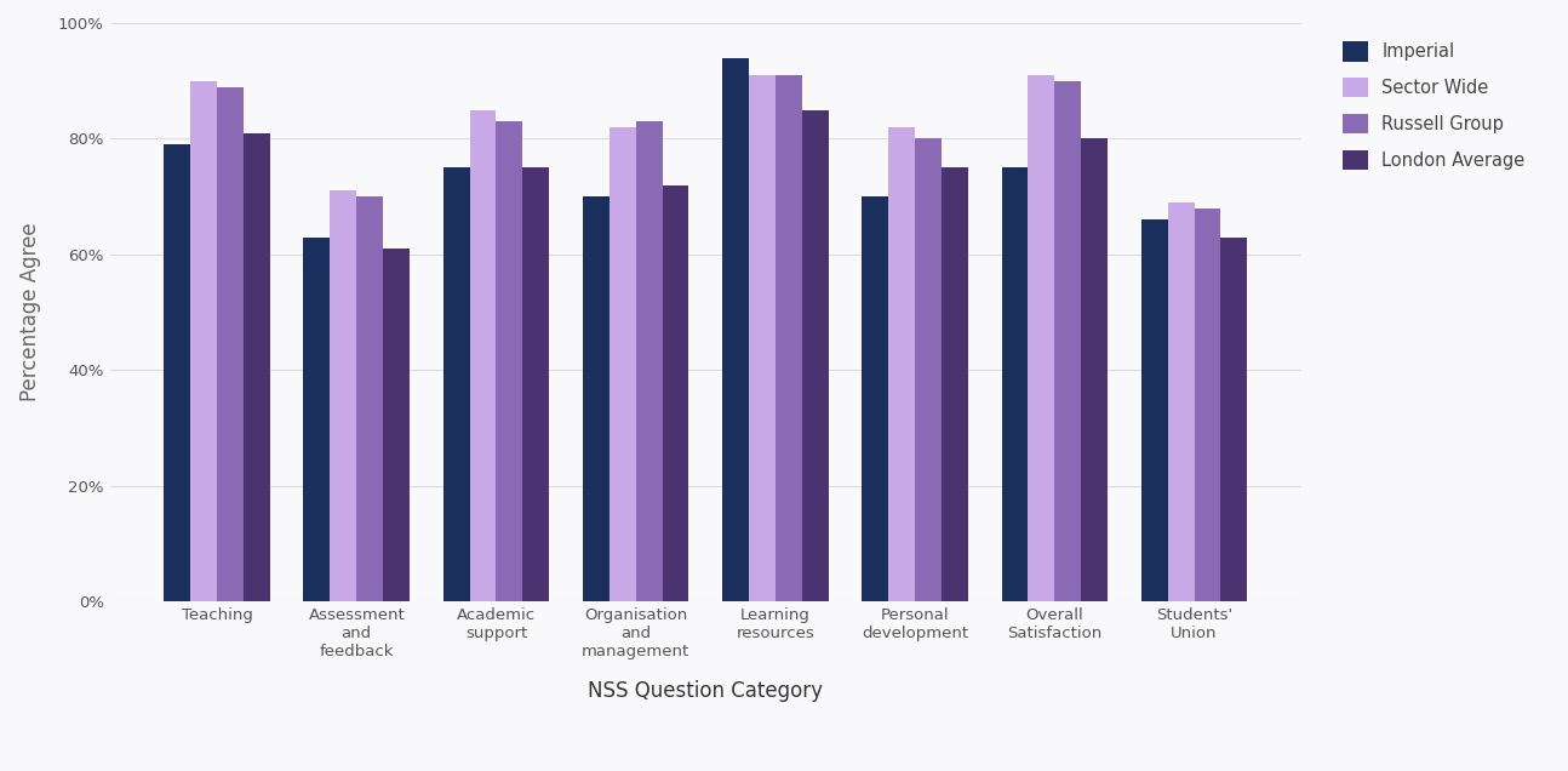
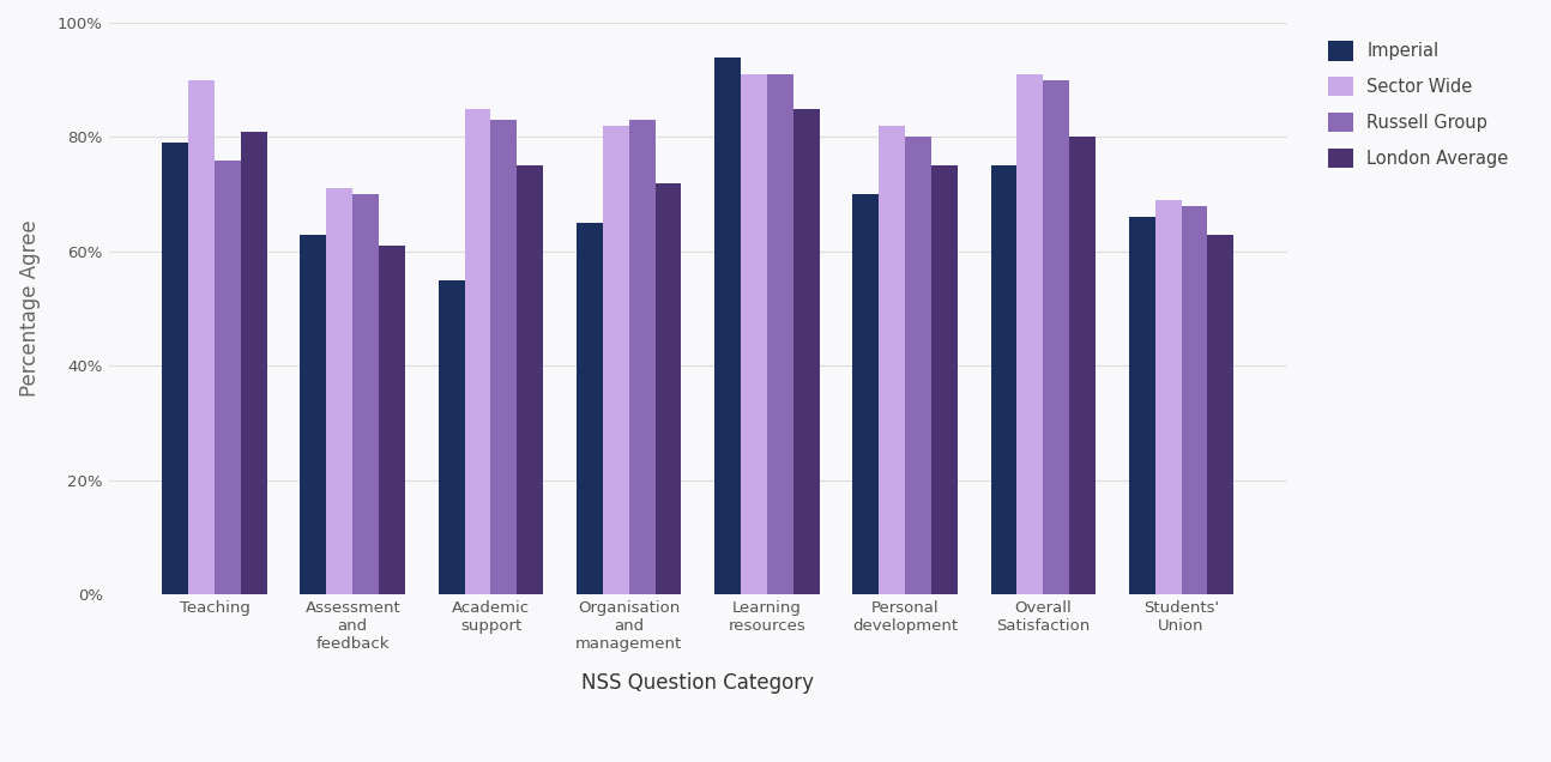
Russell Group/Teaching: 89% -> 76%
Imperial/Academic support: 75% -> 55%
Imperial/Organisation and management: 70% -> 65%
